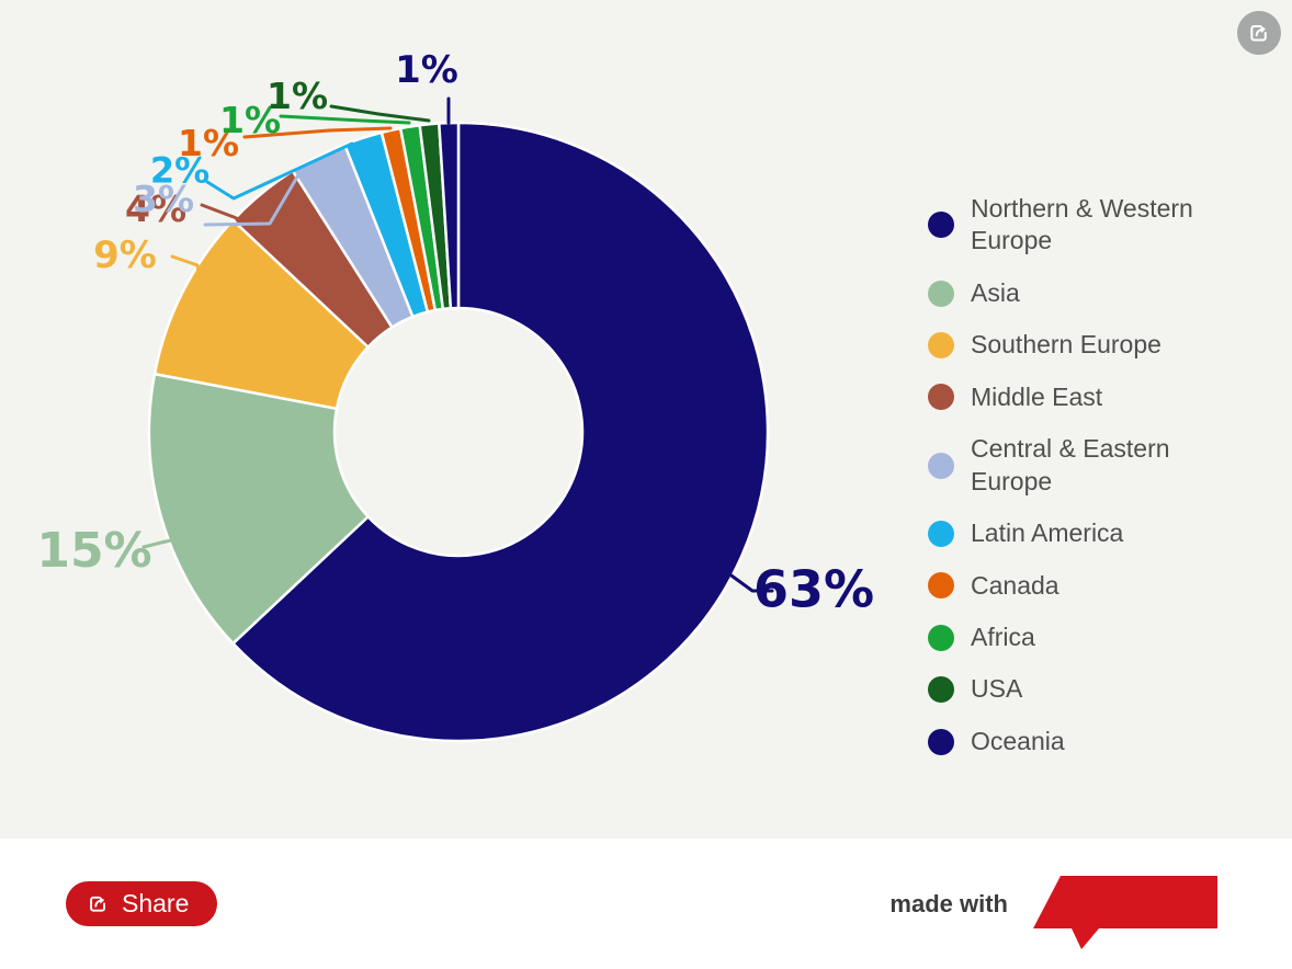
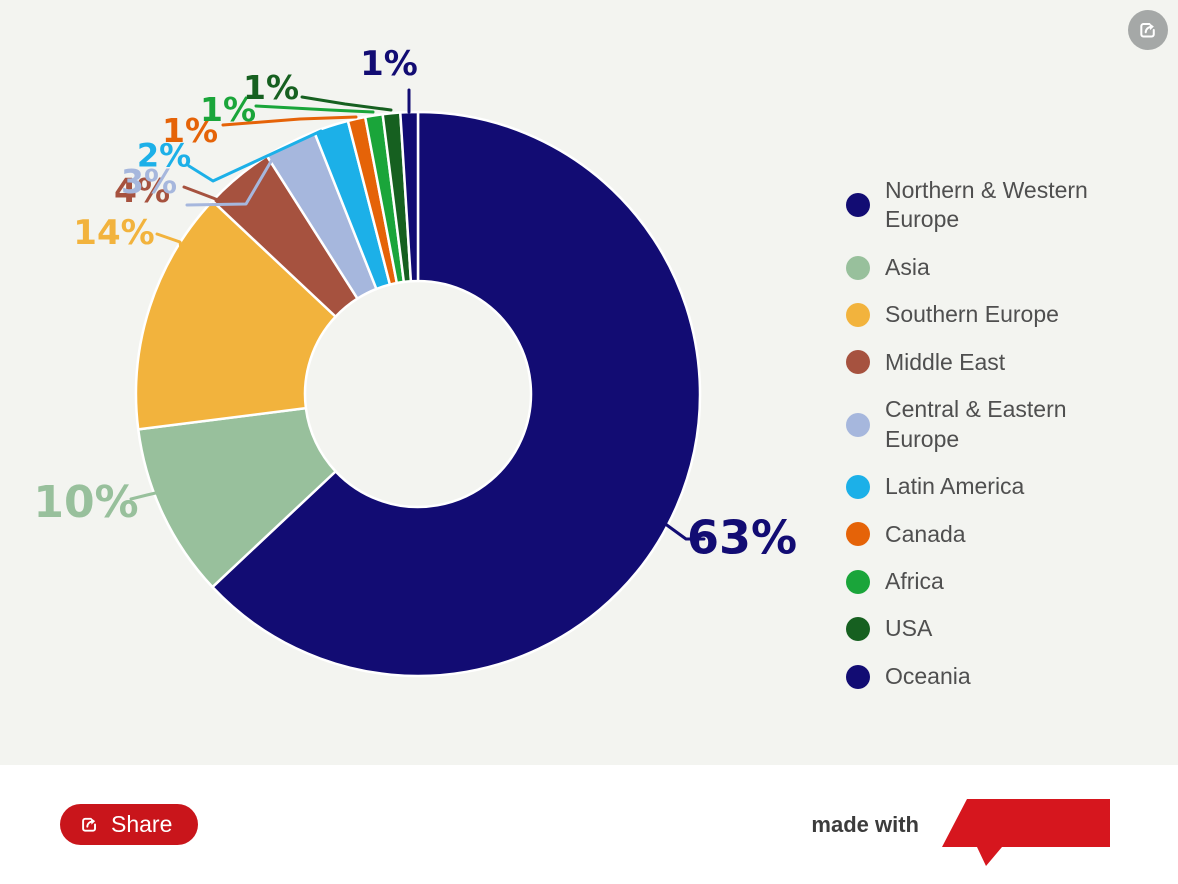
Asia: 15% -> 10%
Southern Europe: 9% -> 14%
